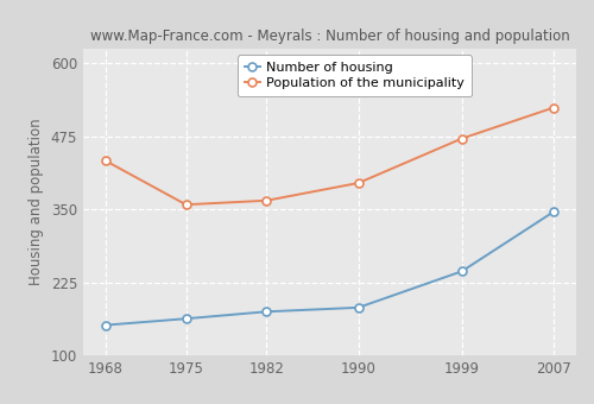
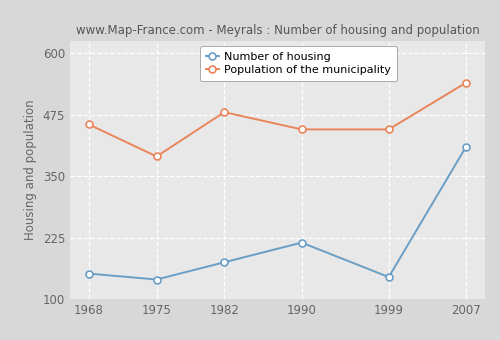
Population of the municipality/1968: 433 -> 455
Number of housing/1975: 163 -> 140
Population of the municipality/1975: 358 -> 390
Population of the municipality/1982: 365 -> 480
Number of housing/1990: 182 -> 215
Population of the municipality/1990: 395 -> 445
Number of housing/1999: 244 -> 145
Population of the municipality/1999: 471 -> 445
Number of housing/2007: 346 -> 410
Population of the municipality/2007: 524 -> 540
